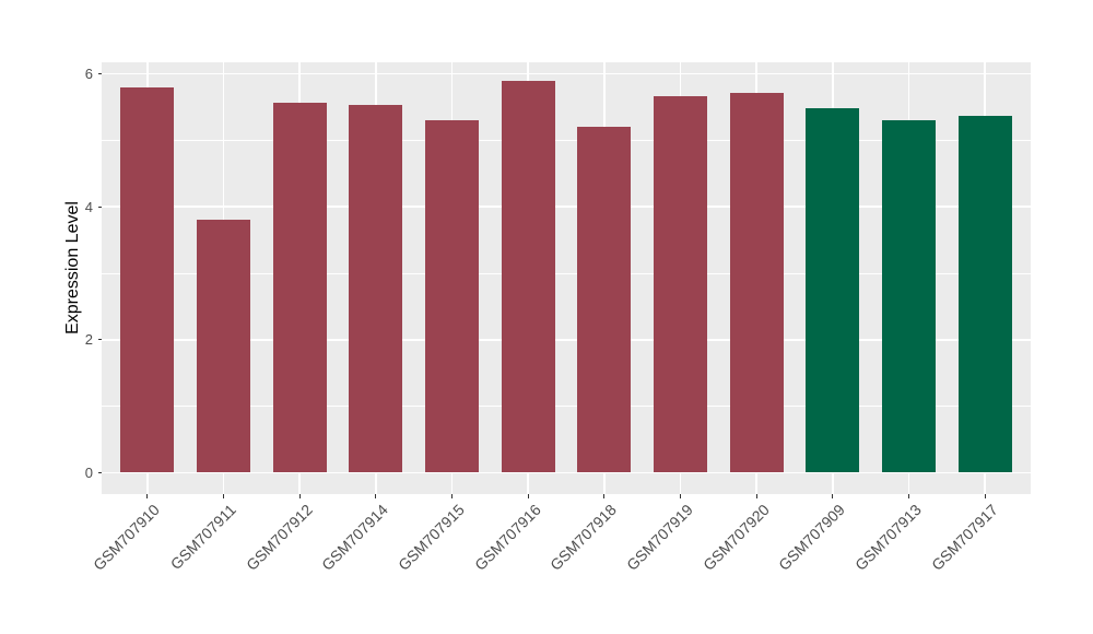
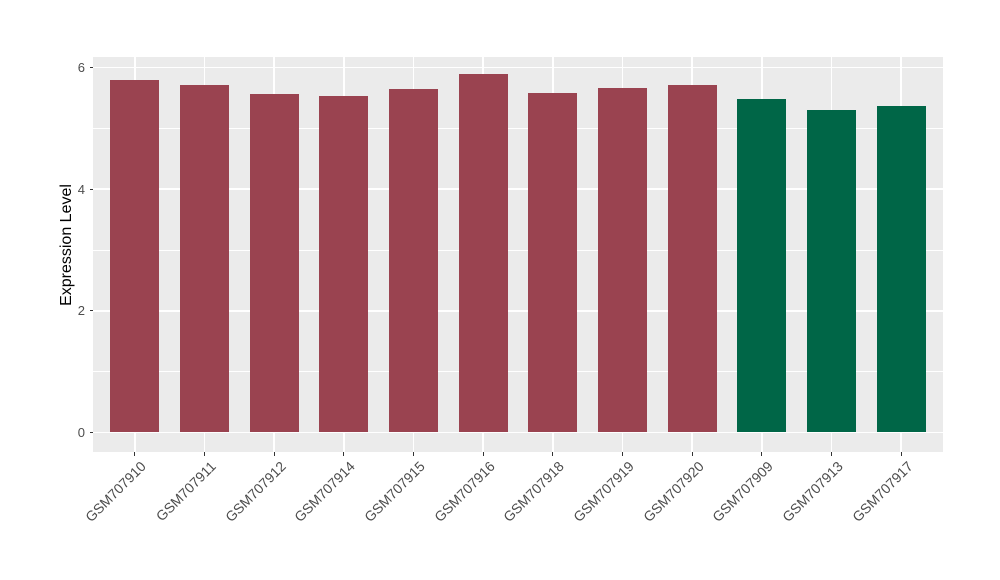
GSM707911: 3.8 -> 5.7
GSM707915: 5.3 -> 5.6
GSM707918: 5.2 -> 5.6
